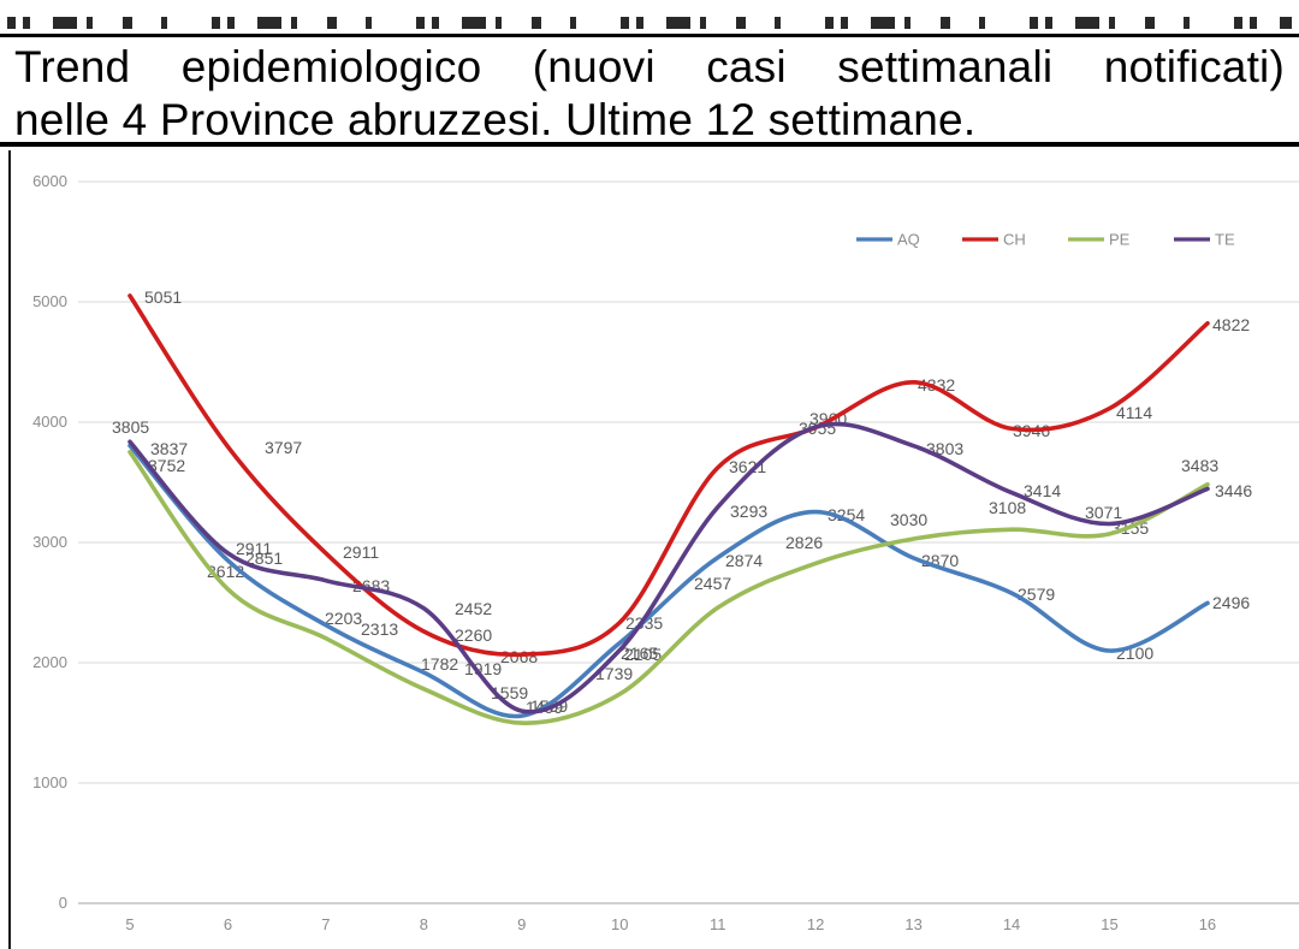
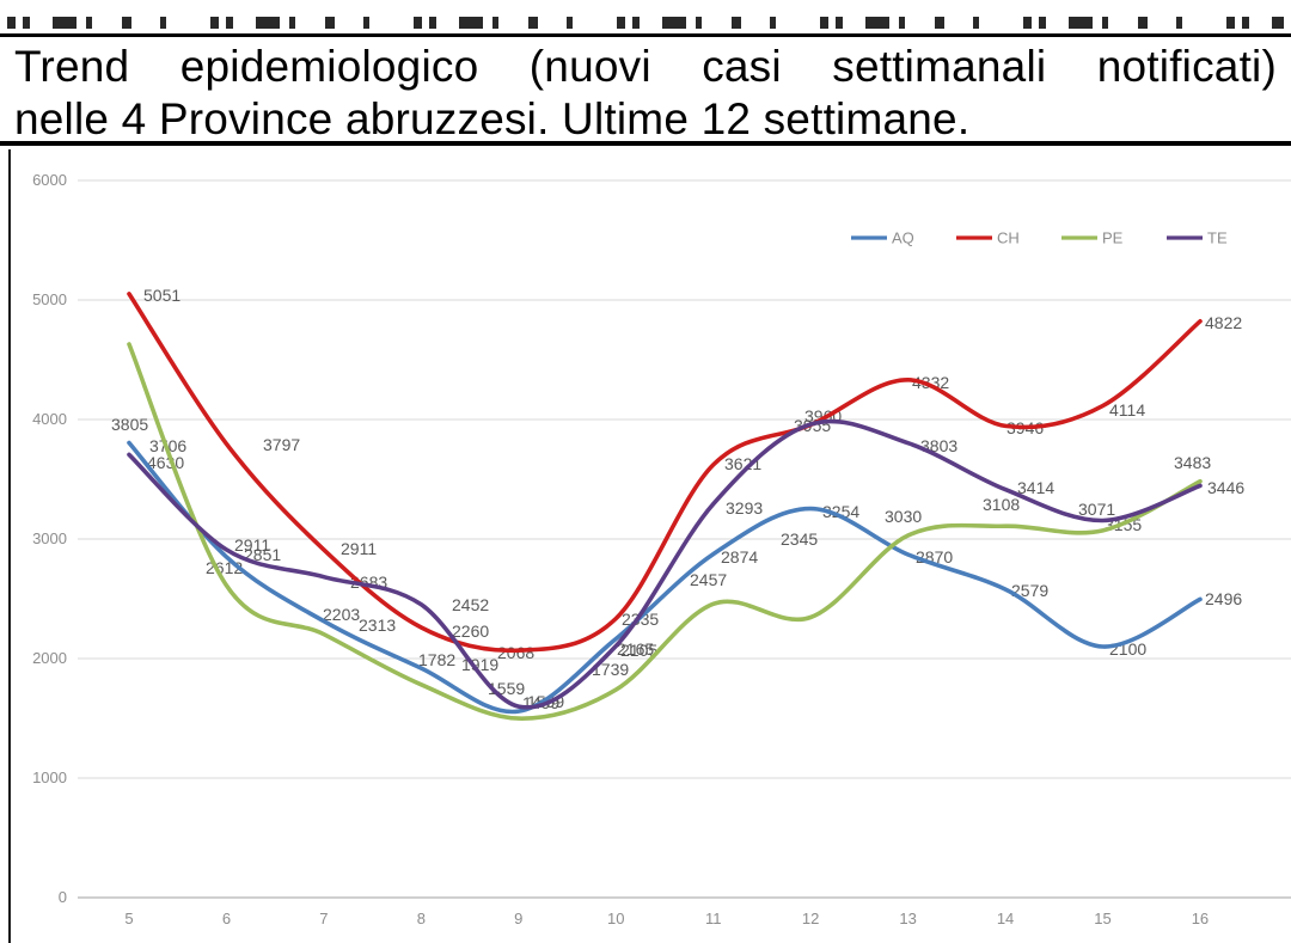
PE/5: 3752 -> 4630
TE/5: 3837 -> 3706
PE/12: 2826 -> 2345
